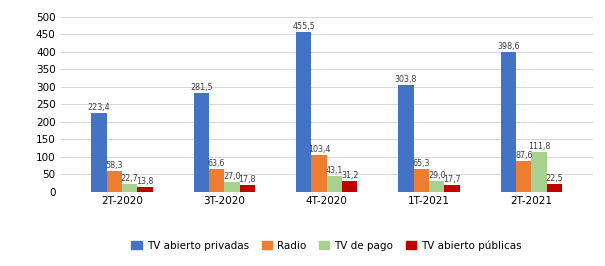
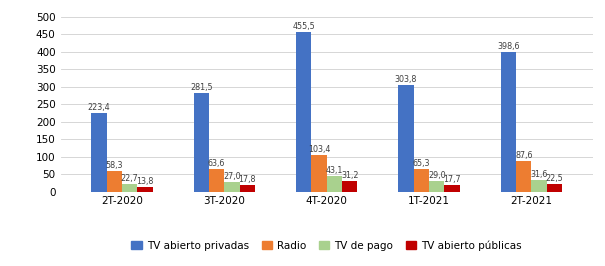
TV de pago/2T-2021: 111,8 -> 31,6
